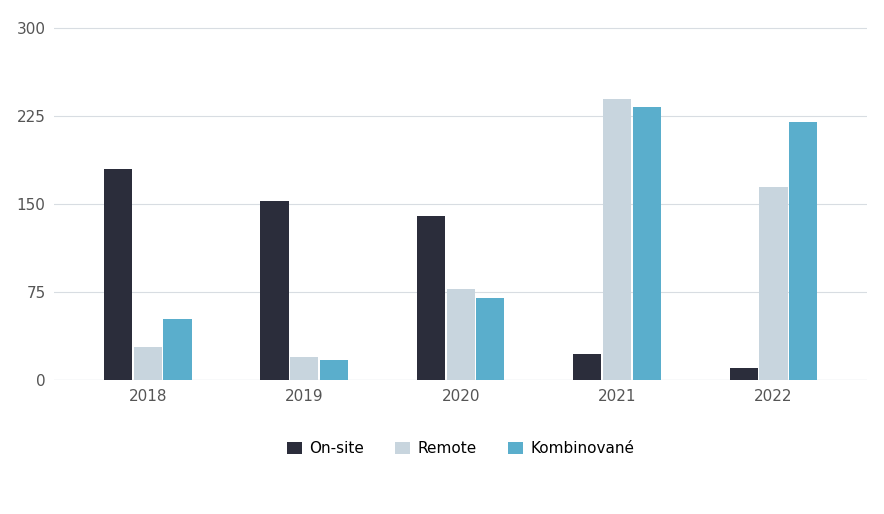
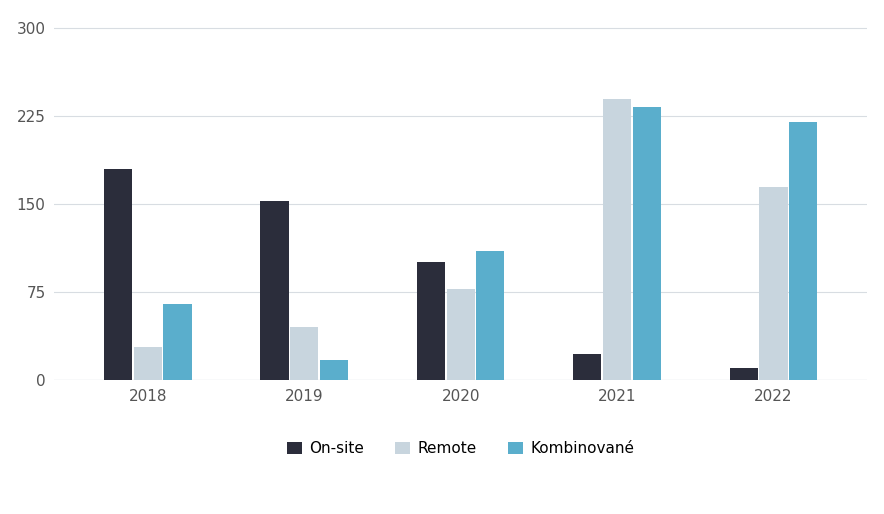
Kombinované/2018: 52 -> 65
Remote/2019: 20 -> 45
On-site/2020: 140 -> 101
Kombinované/2020: 70 -> 110
